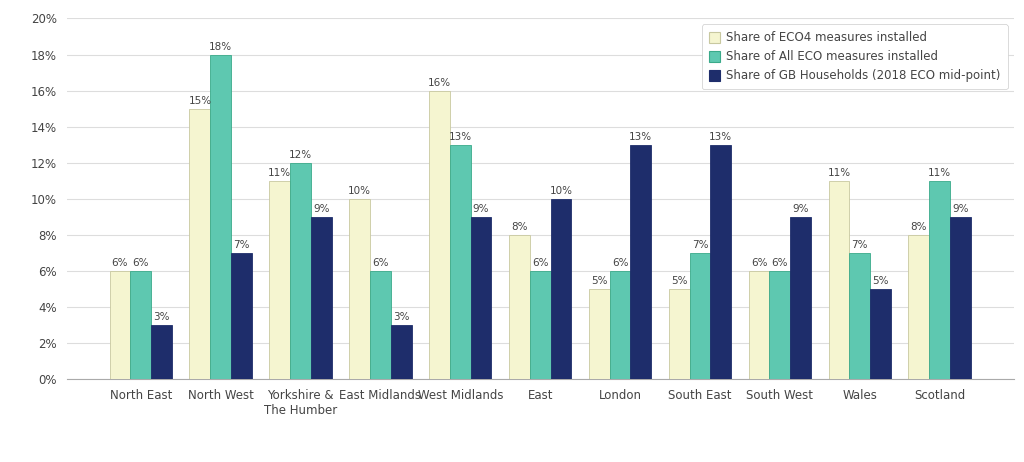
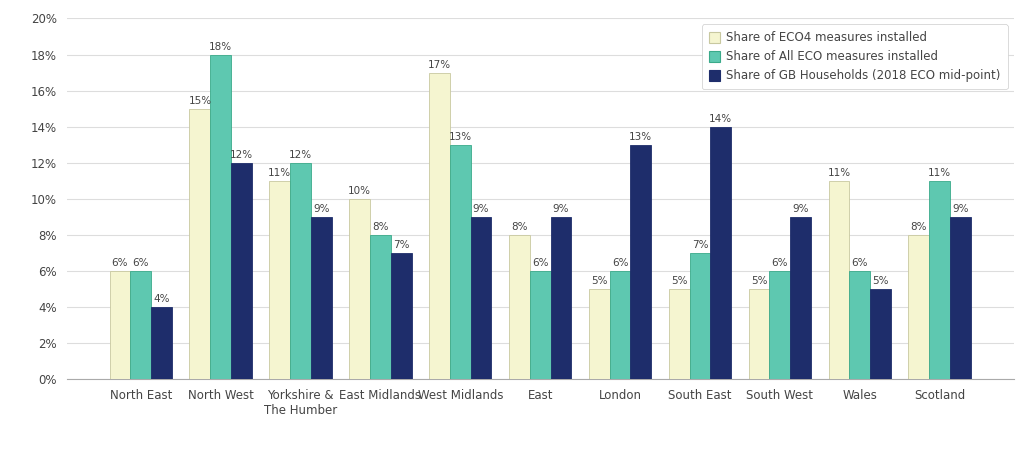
Share of GB Households (2018 ECO mid-point)/North East: 3% -> 4%
Share of GB Households (2018 ECO mid-point)/North West: 7% -> 12%
Share of All ECO measures installed/East Midlands: 6% -> 8%
Share of GB Households (2018 ECO mid-point)/East Midlands: 3% -> 7%
Share of ECO4 measures installed/West Midlands: 16% -> 17%
Share of GB Households (2018 ECO mid-point)/East: 10% -> 9%
Share of GB Households (2018 ECO mid-point)/South East: 13% -> 14%
Share of ECO4 measures installed/South West: 6% -> 5%
Share of All ECO measures installed/Wales: 7% -> 6%
